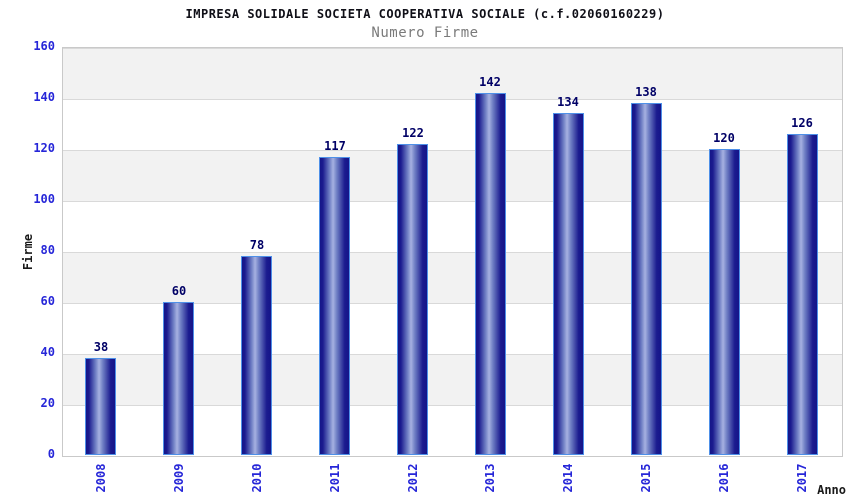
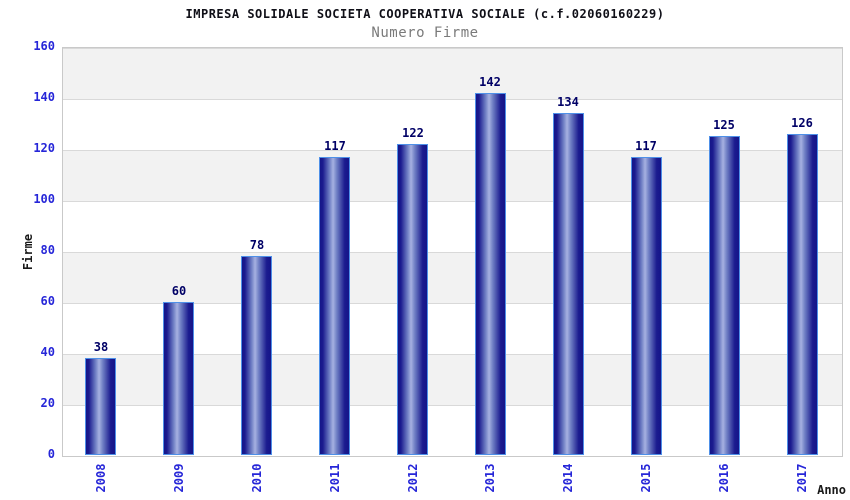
2015: 138 -> 117
2016: 120 -> 125
